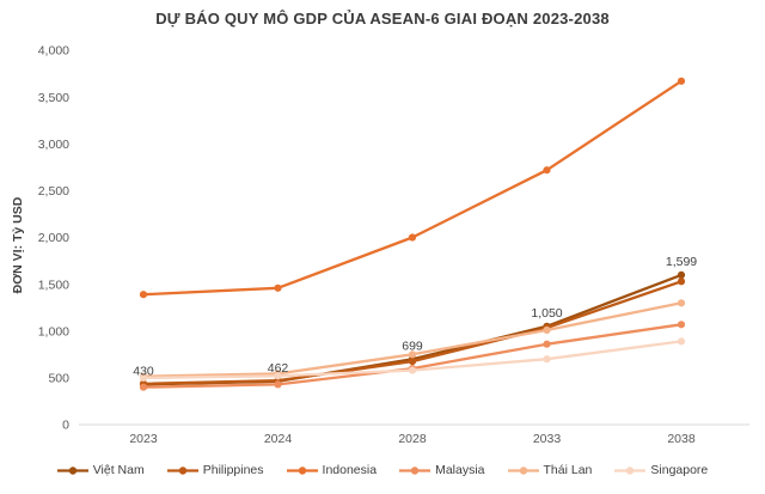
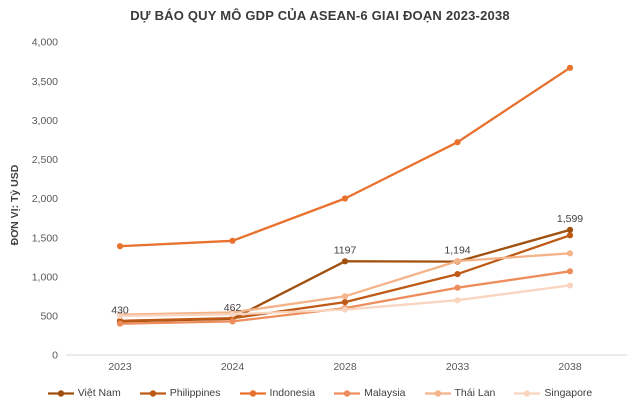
Việt Nam/2028: 699 -> 1197
Việt Nam/2033: 1,050 -> 1,194
Thái Lan/2033: 1000 -> 1200
